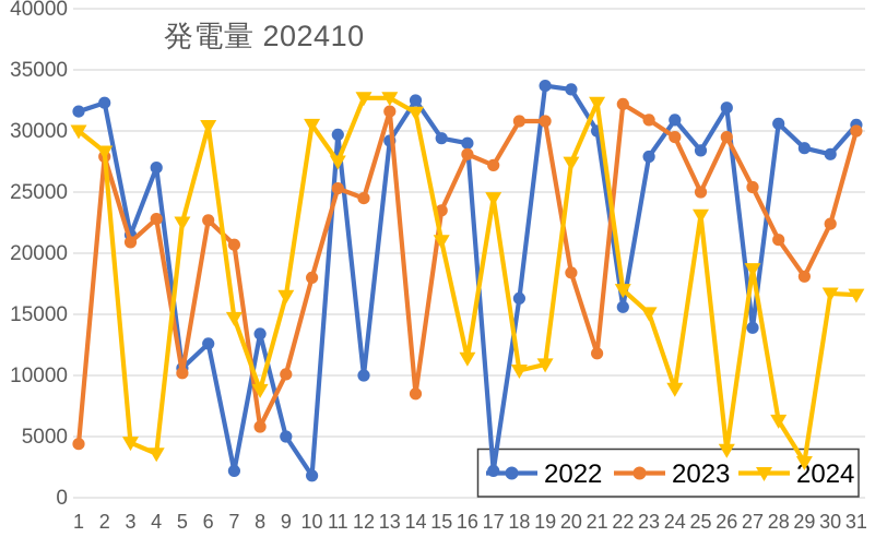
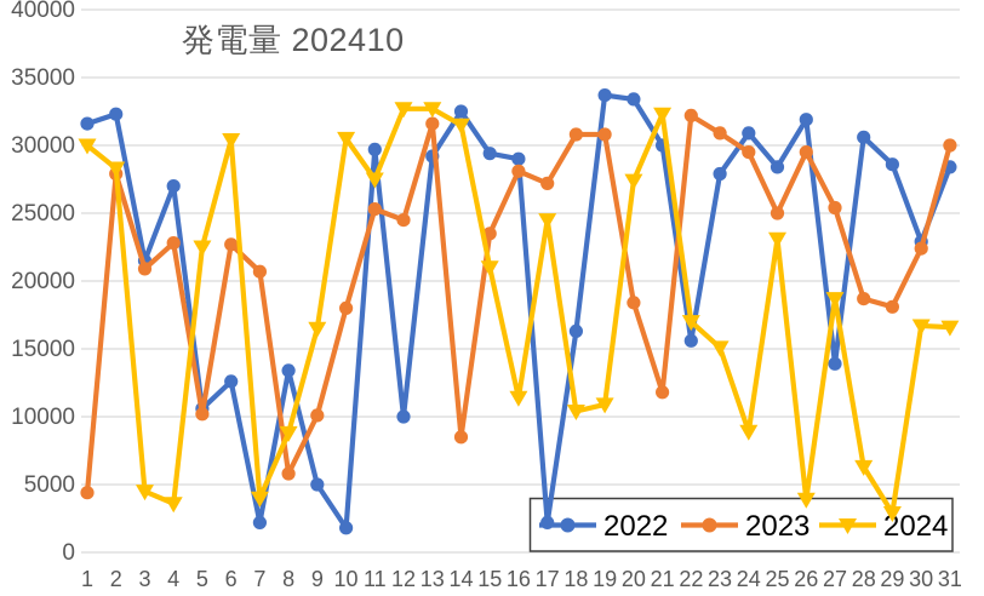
2024/7: 14700 -> 4000
2023/28: 21100 -> 18700
2022/30: 28100 -> 22900
2022/31: 30500 -> 28400
